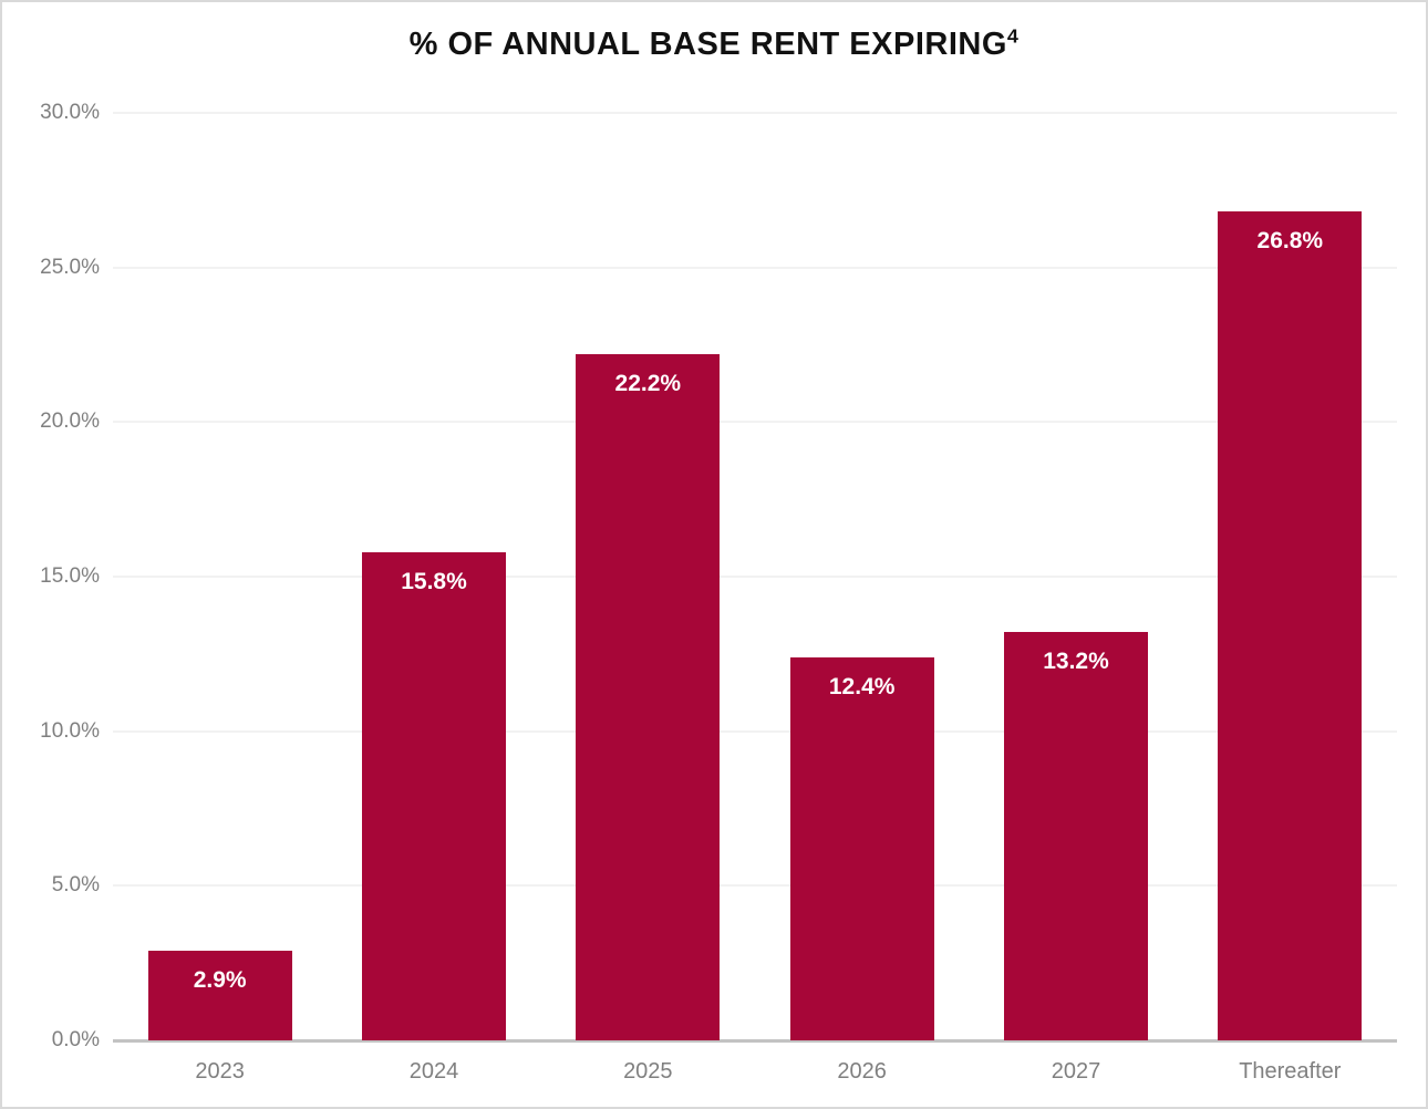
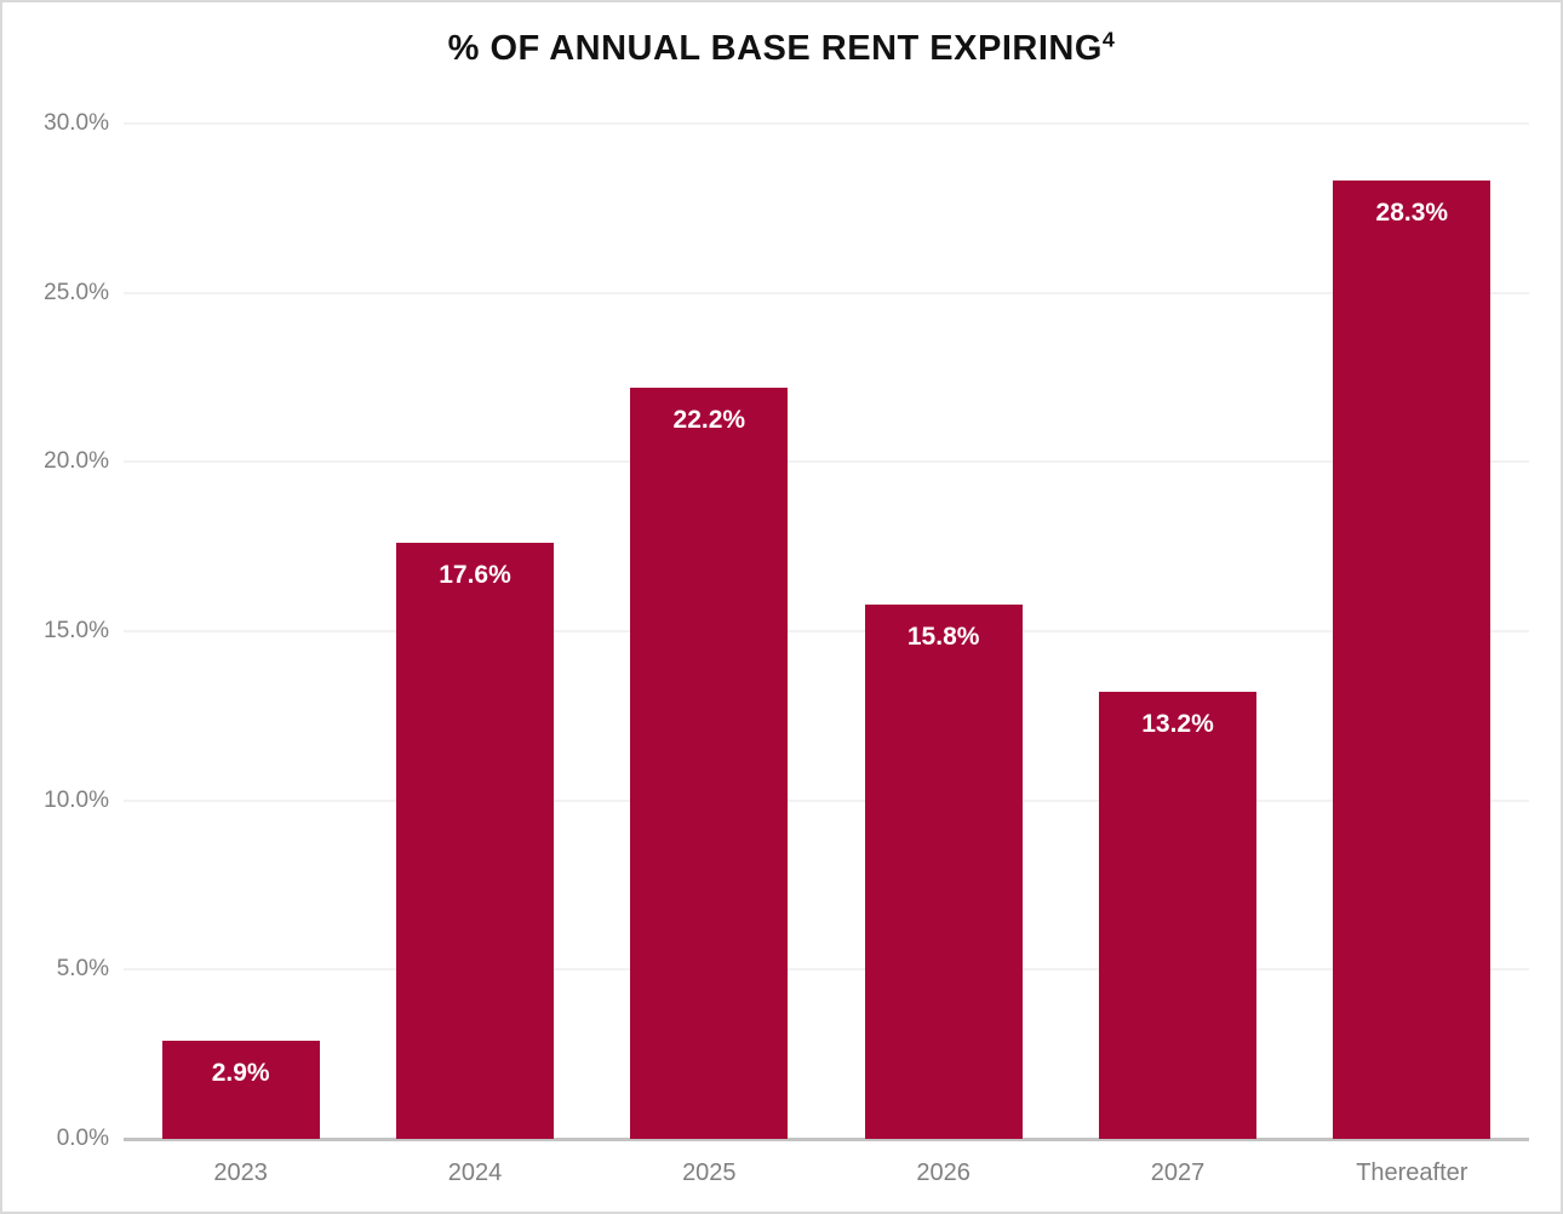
2024: 15.8% -> 17.6%
2026: 12.4% -> 15.8%
Thereafter: 26.8% -> 28.3%
